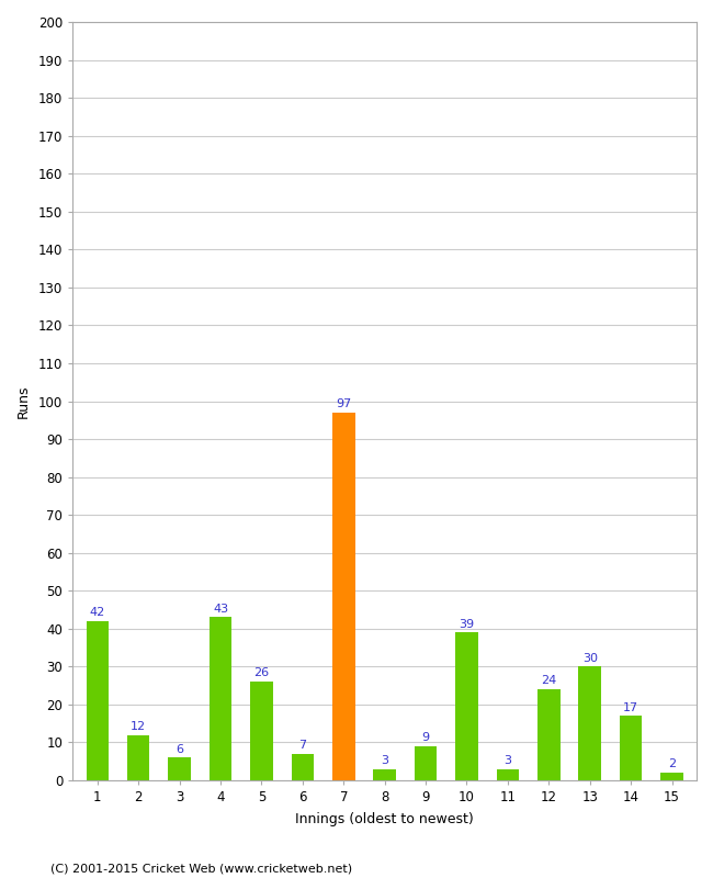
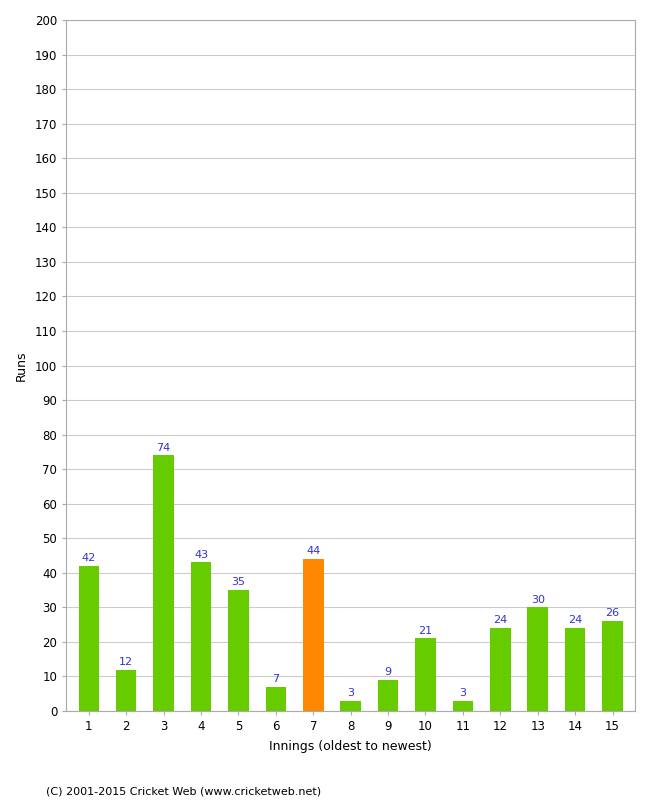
3: 6 -> 74
5: 26 -> 35
7: 97 -> 44
10: 39 -> 21
14: 17 -> 24
15: 2 -> 26
